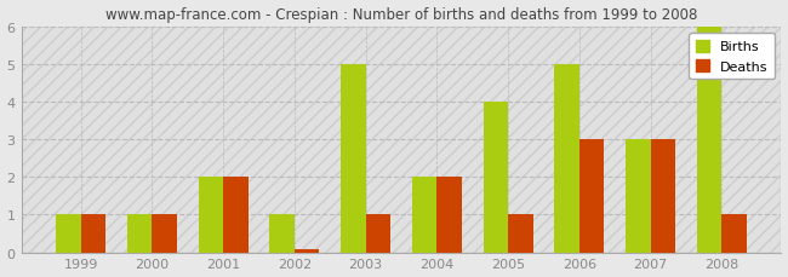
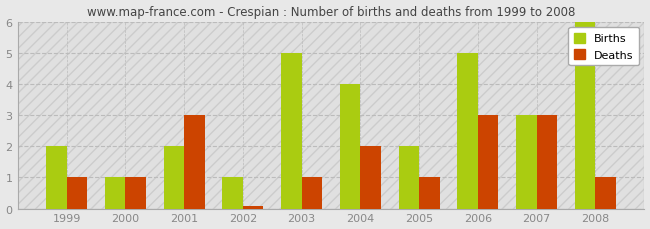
Births/1999: 1 -> 2
Deaths/2001: 2.00 -> 3.00
Births/2004: 2 -> 4
Births/2005: 4 -> 2
